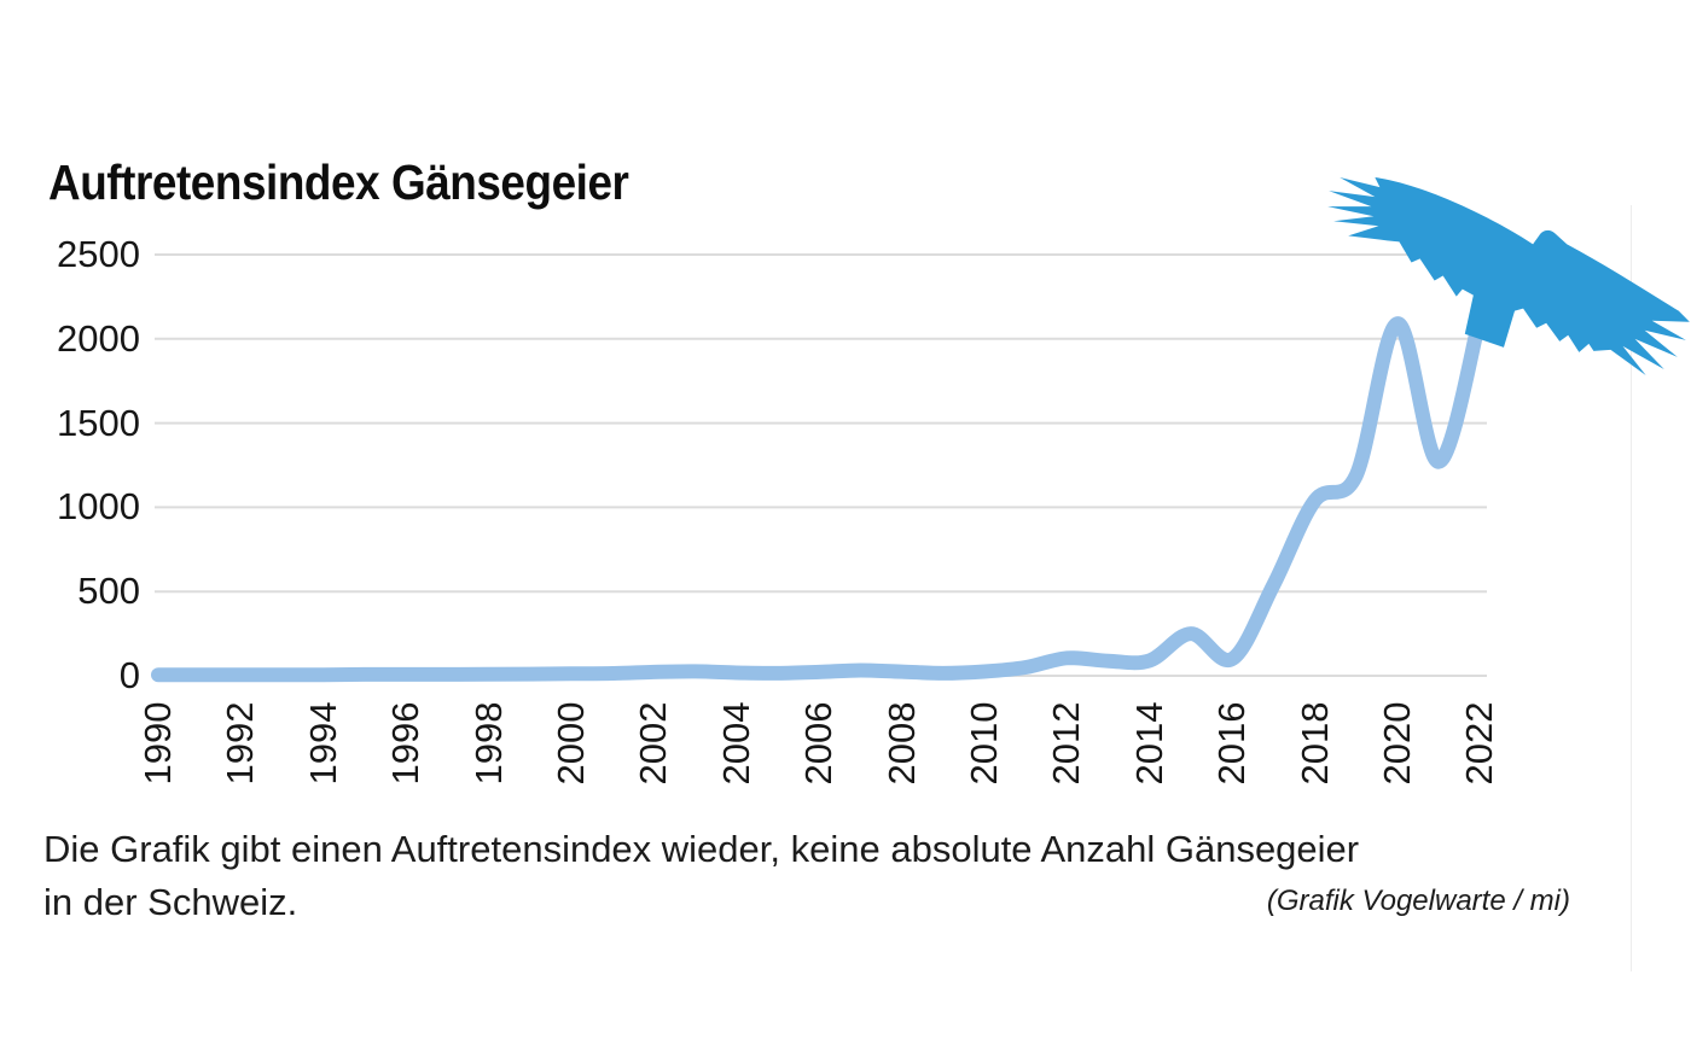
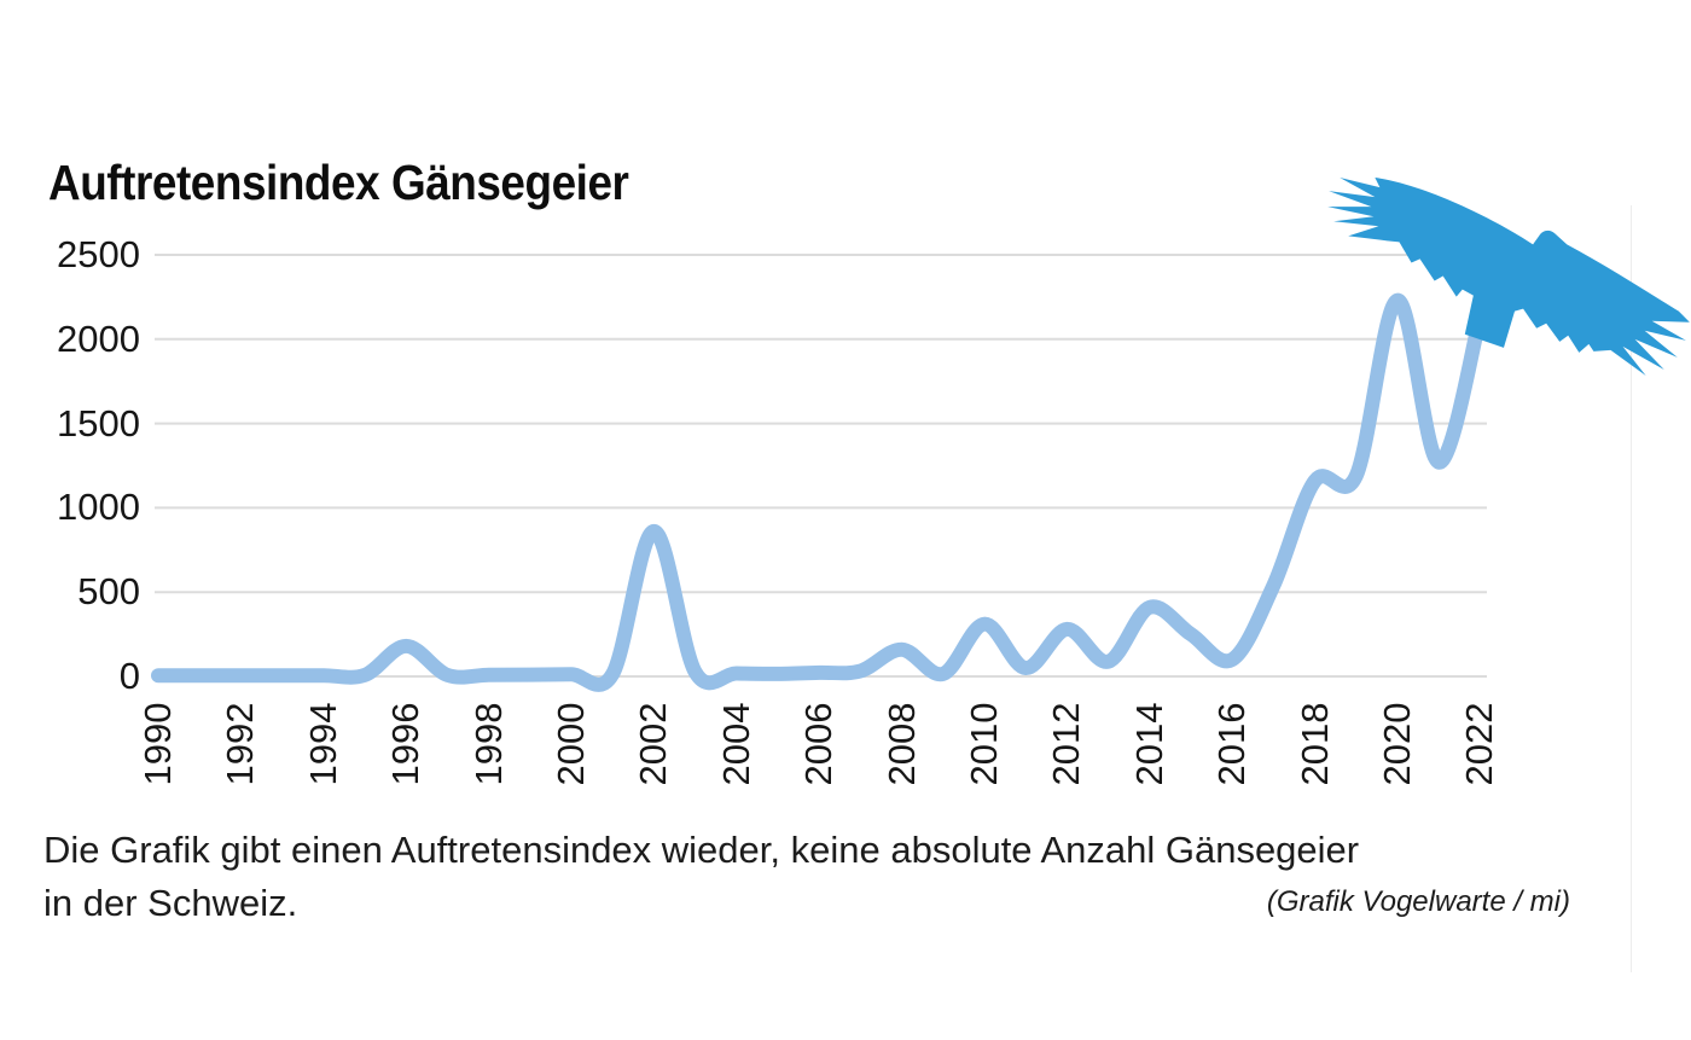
1996: 10 -> 180
2002: 20 -> 860
2008: 20 -> 160
2010: 20 -> 310
2012: 100 -> 280
2014: 90 -> 410
2018: 1040 -> 1160
2020: 2090 -> 2230
